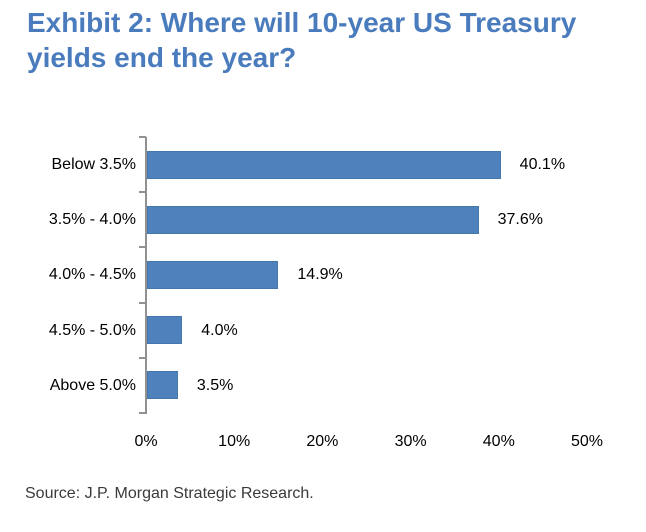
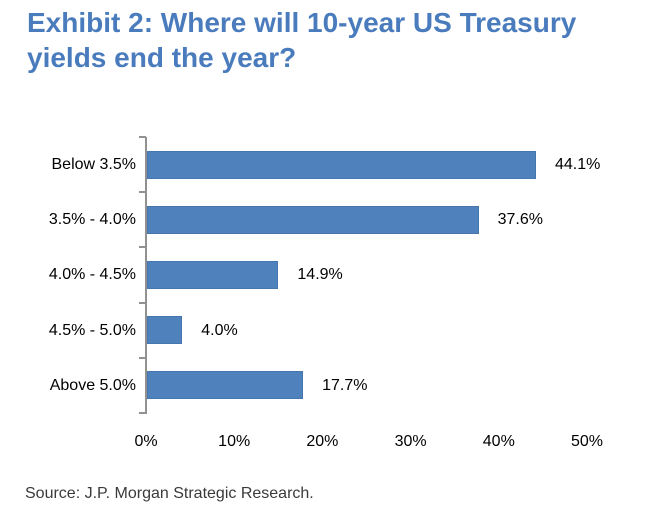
Below 3.5%: 40.1% -> 44.1%
Above 5.0%: 3.5% -> 17.7%
